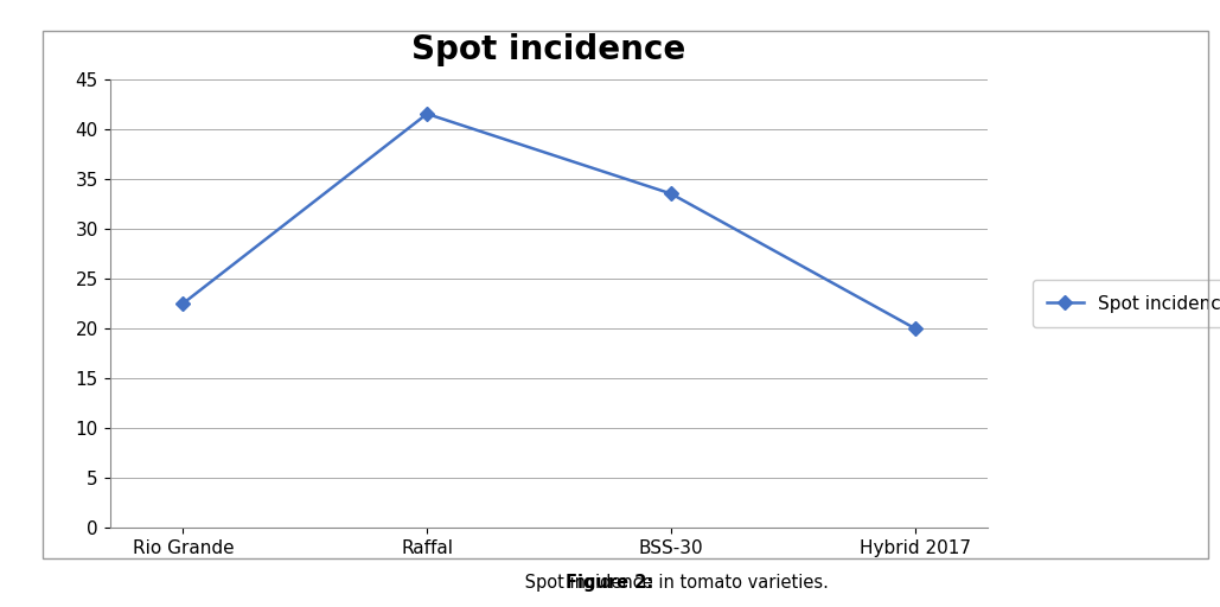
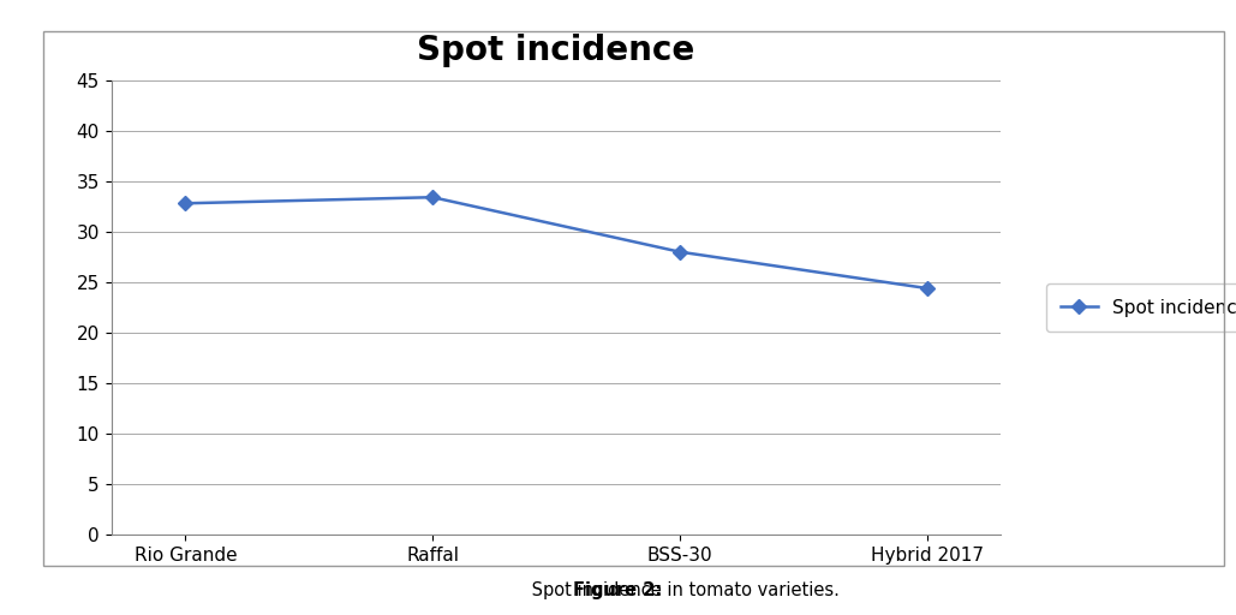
Rio Grande: 22.5 -> 32.8
Raffal: 41.5 -> 33.4
BSS-30: 33.5 -> 28.0
Hybrid 2017: 20.0 -> 24.4
